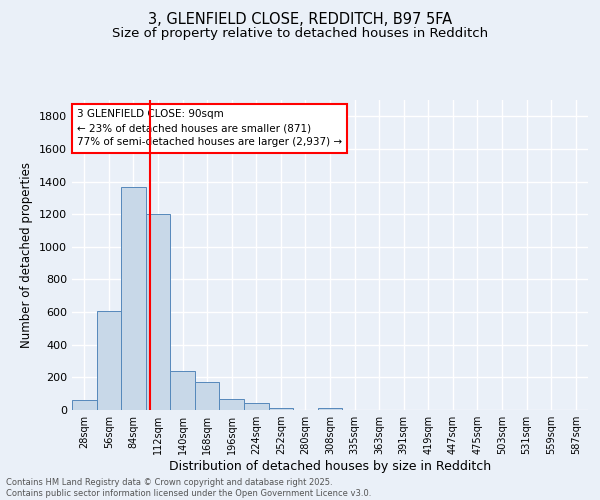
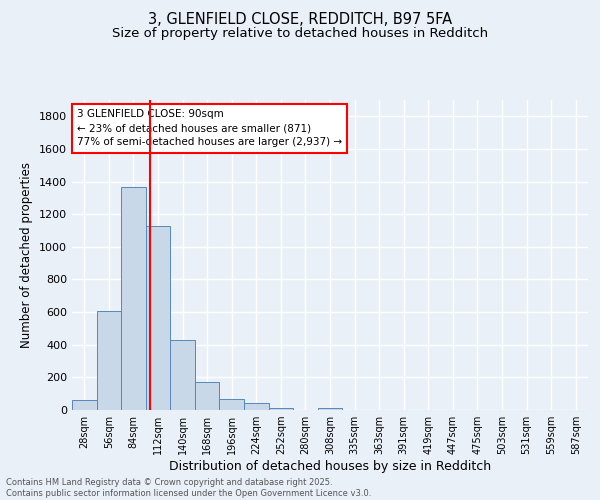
112sqm: 1200 -> 1130
140sqm: 240 -> 430
